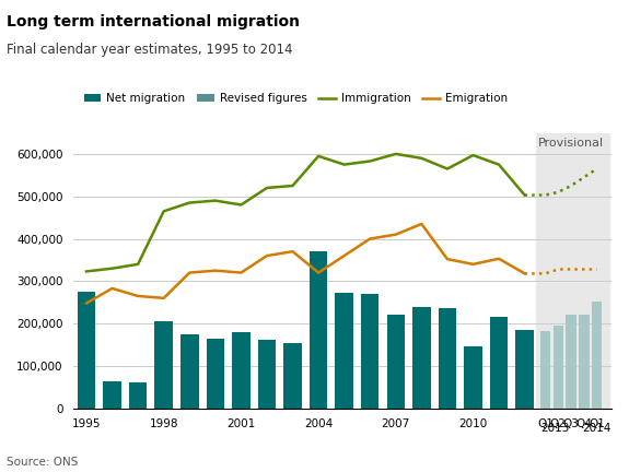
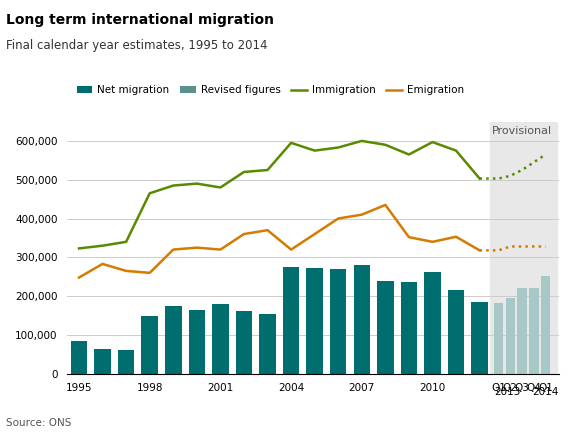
Net migration/1995: 275,000 -> 85,000
Net migration/1998: 205,000 -> 150,000
Net migration/2004: 370,000 -> 275,000
Net migration/2007: 220,000 -> 280,000
Net migration/2010: 145,000 -> 263,000
